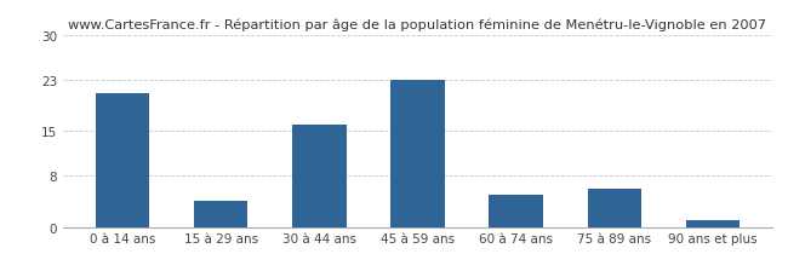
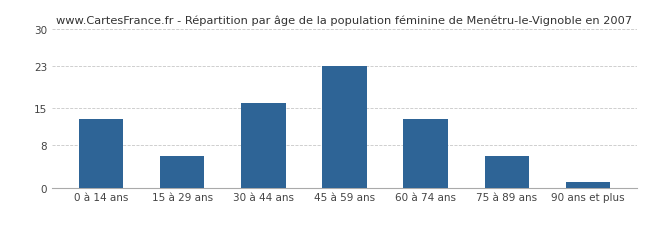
0 à 14 ans: 21 -> 13
15 à 29 ans: 4 -> 6
60 à 74 ans: 5 -> 13
